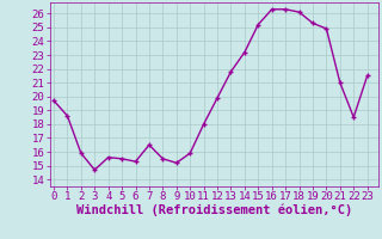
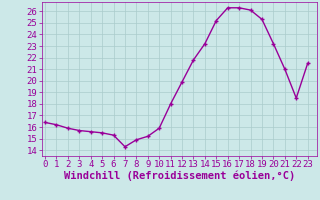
0: 19.7 -> 16.4
1: 18.6 -> 16.2
3: 14.7 -> 15.7
7: 16.5 -> 14.3
8: 15.5 -> 14.9
20: 24.9 -> 23.2
